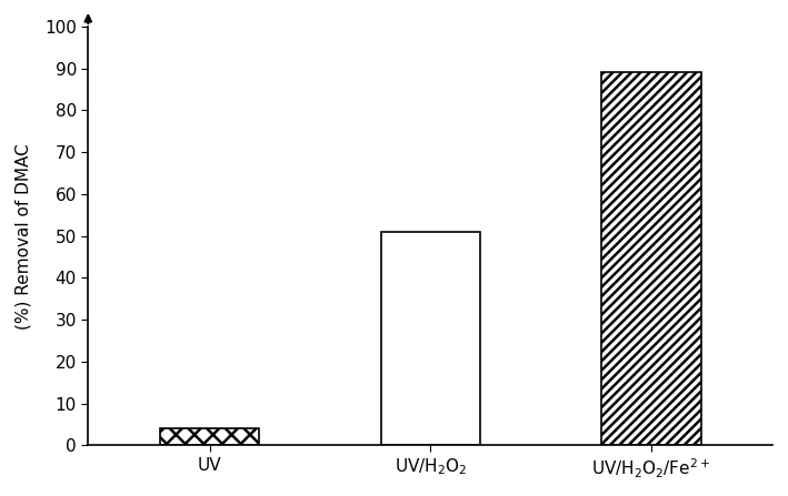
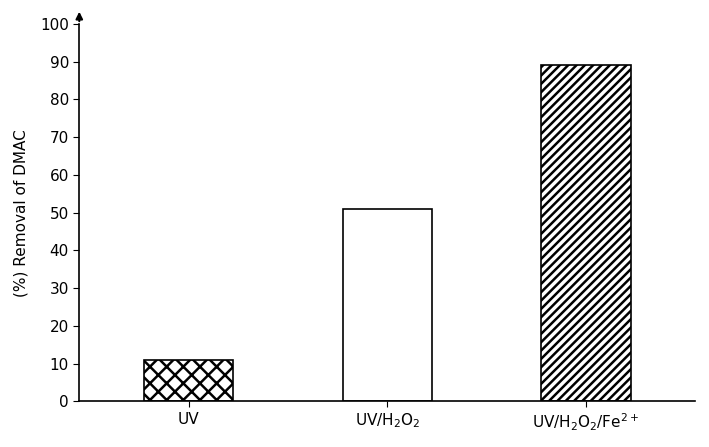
UV: 4 -> 11
